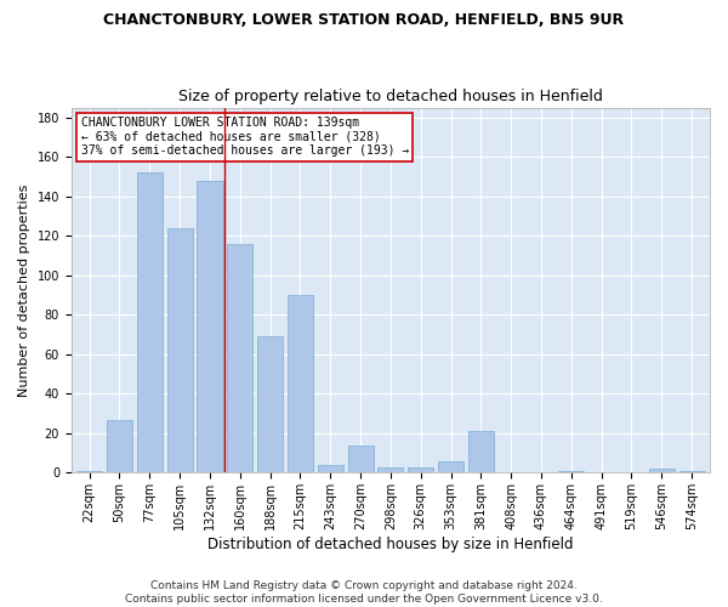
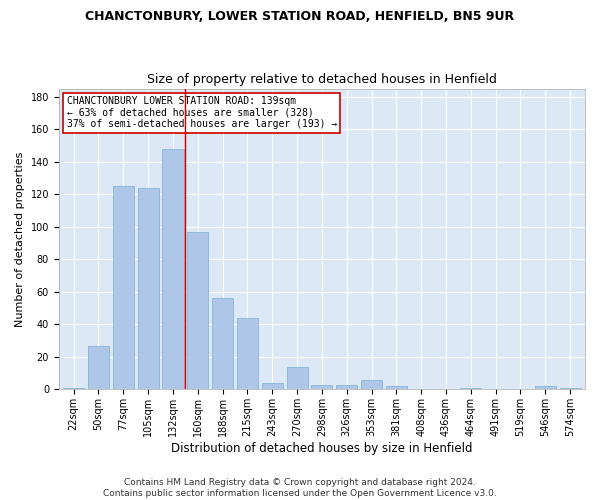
77sqm: 152 -> 125
160sqm: 116 -> 97
188sqm: 69 -> 56
215sqm: 90 -> 44
381sqm: 21 -> 2
